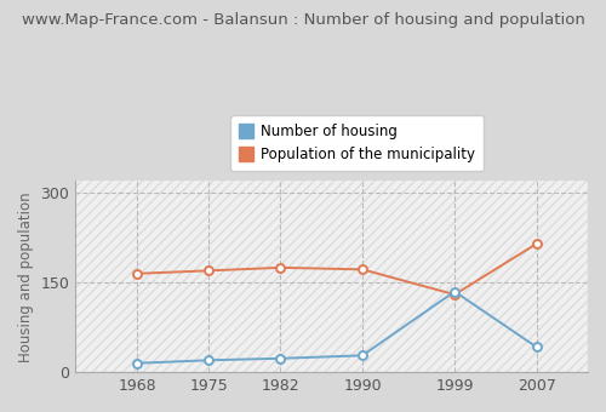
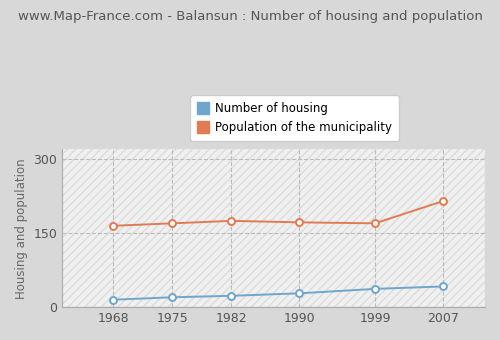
Number of housing/1999: 135 -> 37
Population of the municipality/1999: 130 -> 170
